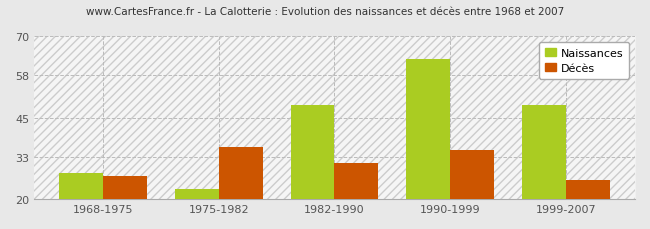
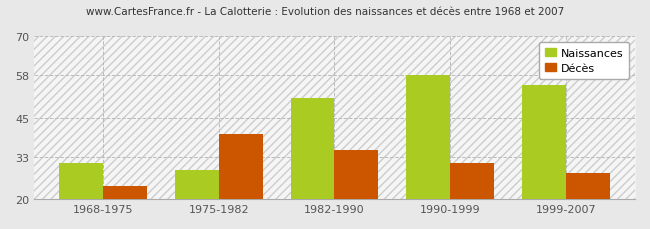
Naissances/1968-1975: 28 -> 31
Décès/1968-1975: 27 -> 24
Naissances/1975-1982: 23 -> 29
Décès/1975-1982: 36 -> 40
Naissances/1982-1990: 49 -> 51
Décès/1982-1990: 31 -> 35
Naissances/1990-1999: 63 -> 58
Décès/1990-1999: 35 -> 31
Naissances/1999-2007: 49 -> 55
Décès/1999-2007: 26 -> 28
